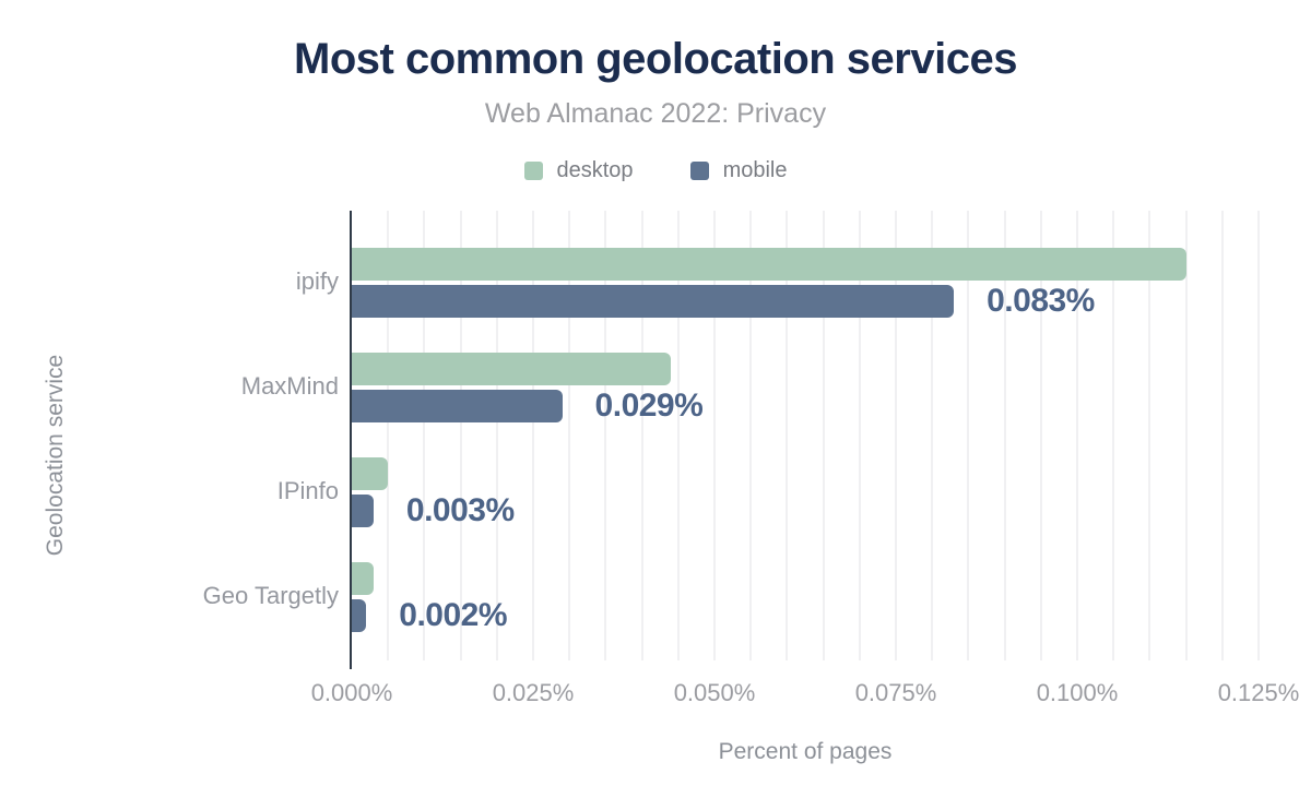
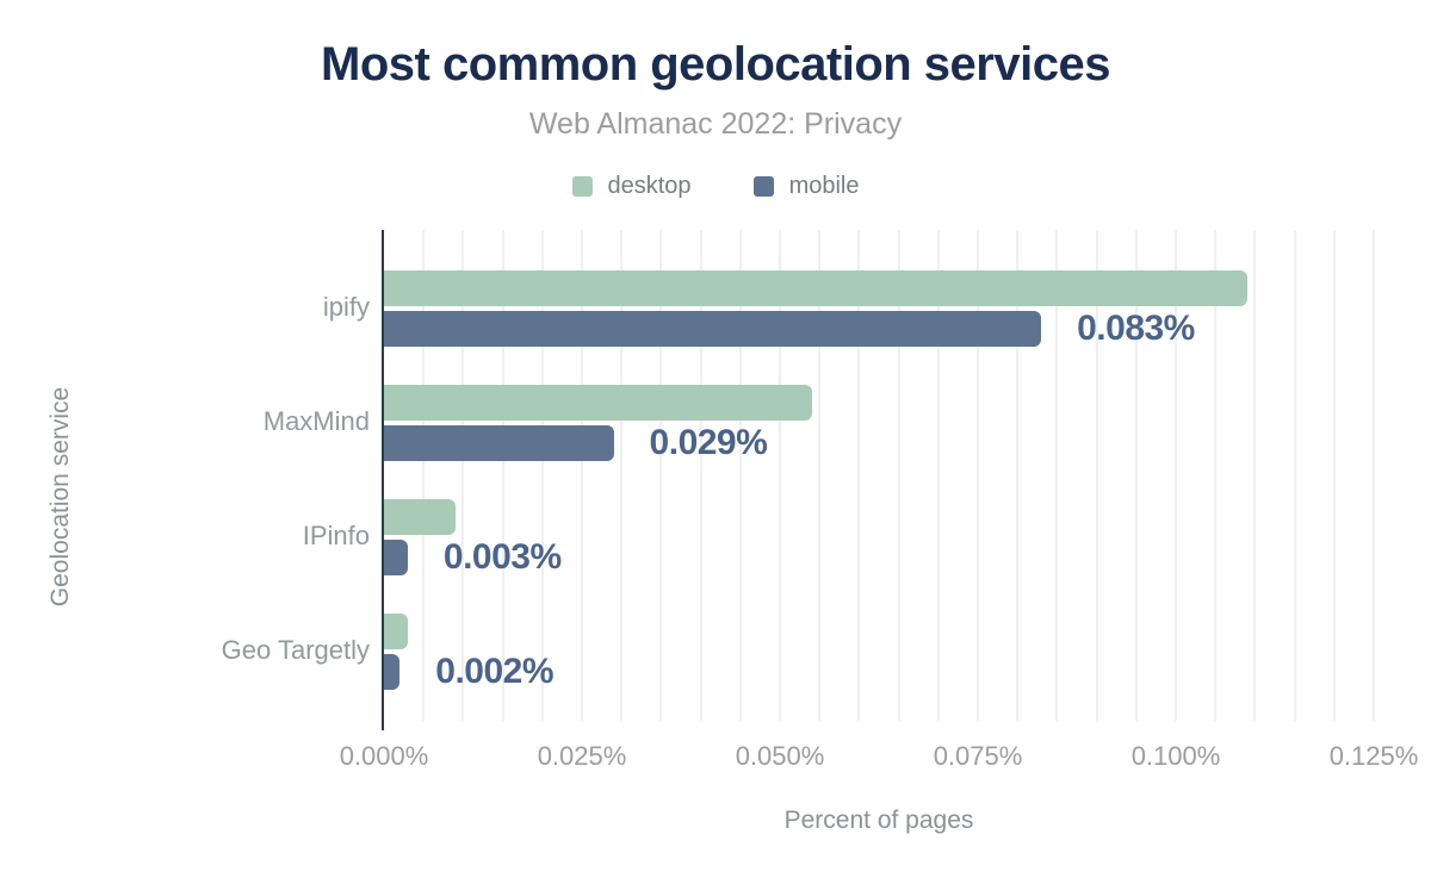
desktop/ipify: 0.115% -> 0.109%
desktop/MaxMind: 0.044% -> 0.054%
desktop/IPinfo: 0.005% -> 0.009%
